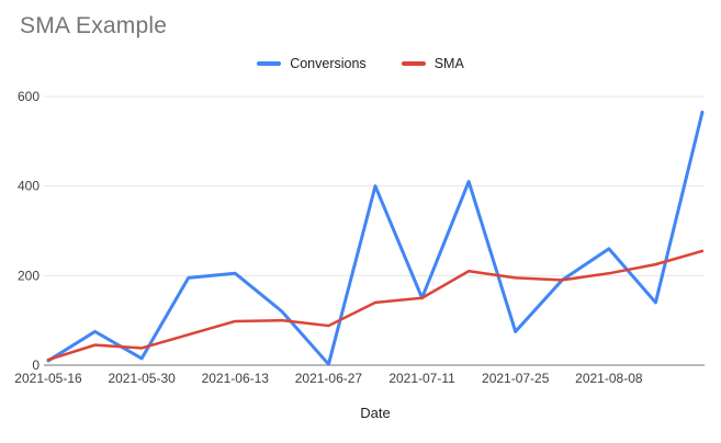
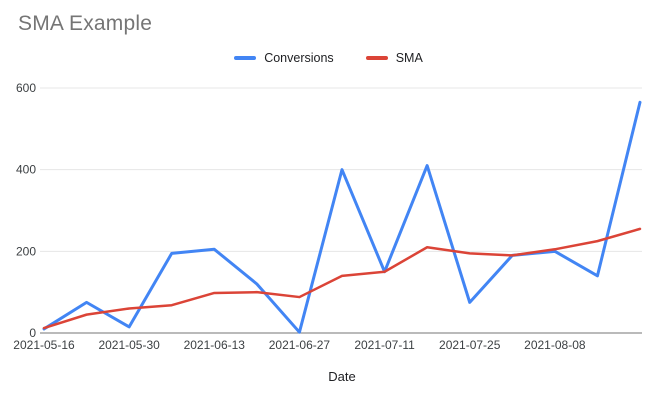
SMA/2021-05-30: 40 -> 60
Conversions/2021-08-08: 260 -> 200
